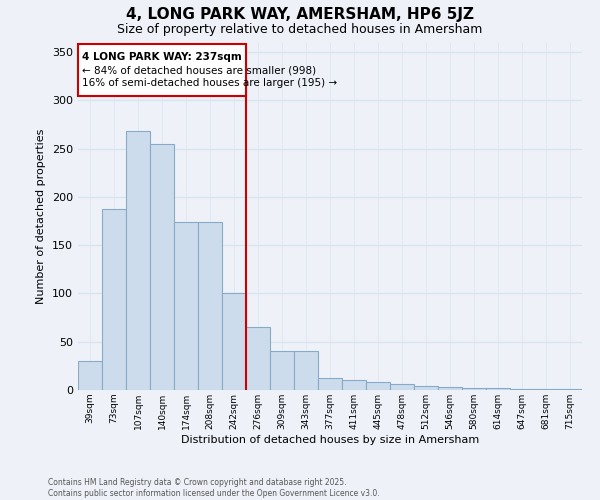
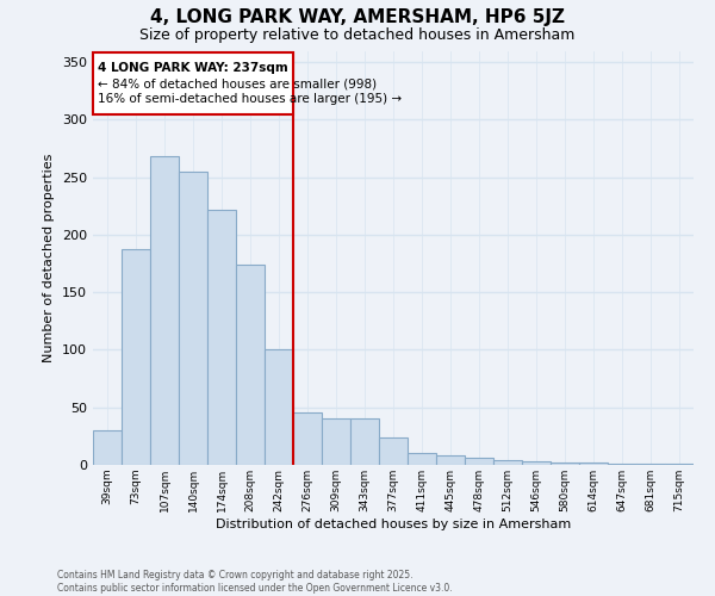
174sqm: 174 -> 222
276sqm: 65 -> 46
377sqm: 12 -> 24
